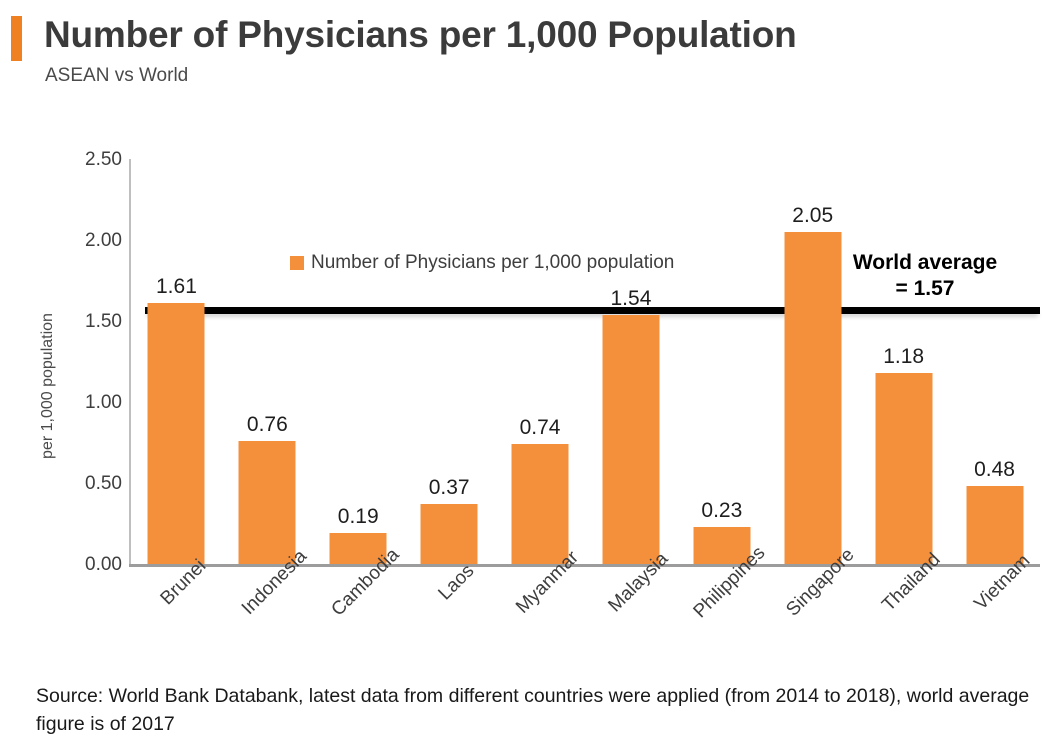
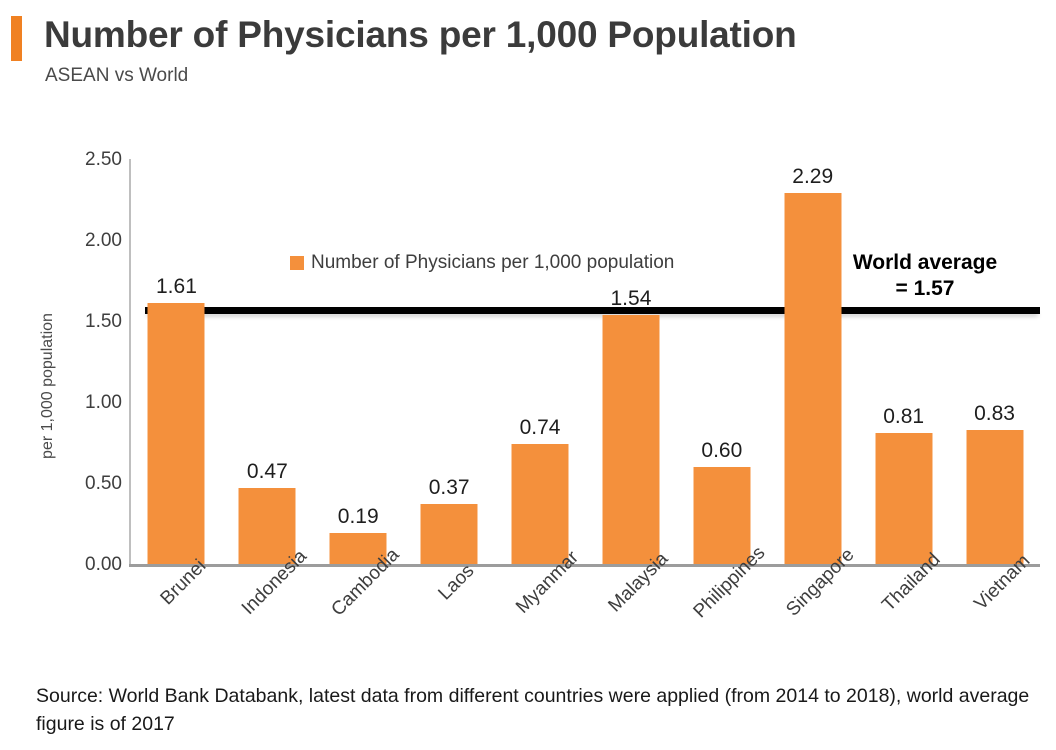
Indonesia: 0.76 -> 0.47
Philippines: 0.23 -> 0.60
Singapore: 2.05 -> 2.29
Thailand: 1.18 -> 0.81
Vietnam: 0.48 -> 0.83
